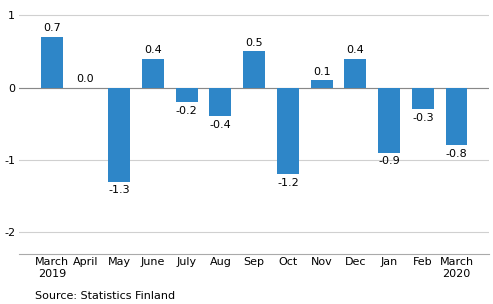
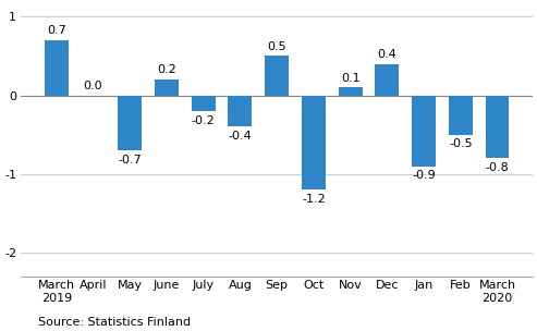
May: -1.3 -> -0.7
June: 0.4 -> 0.2
Feb: -0.3 -> -0.5
